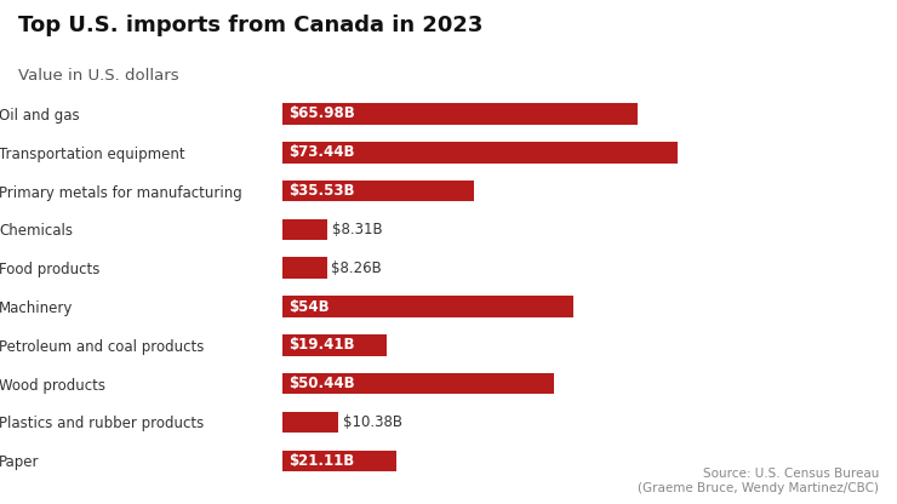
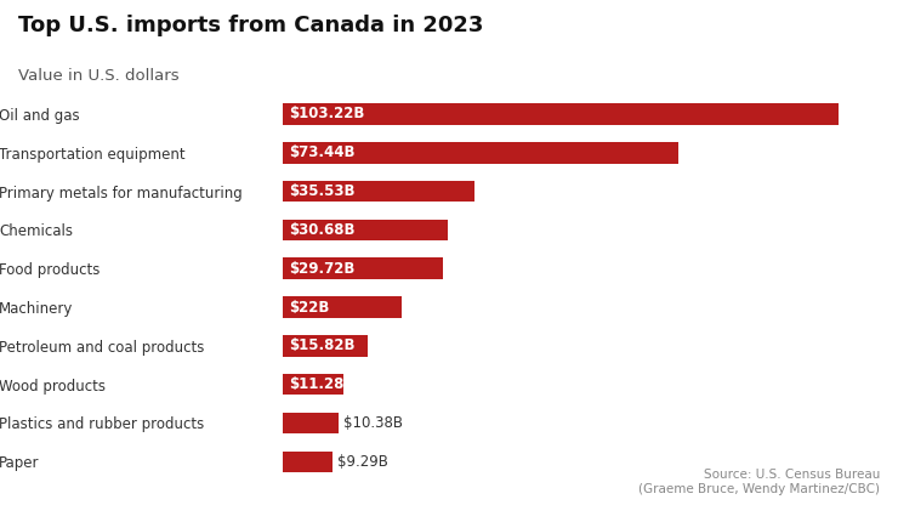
Oil and gas: $65.98B -> $103.22B
Chemicals: $8.31B -> $30.68B
Food products: $8.26B -> $29.72B
Machinery: $54B -> $22B
Petroleum and coal products: $19.41B -> $15.82B
Wood products: $50.44B -> $11.28B
Paper: $21.11B -> $9.29B
